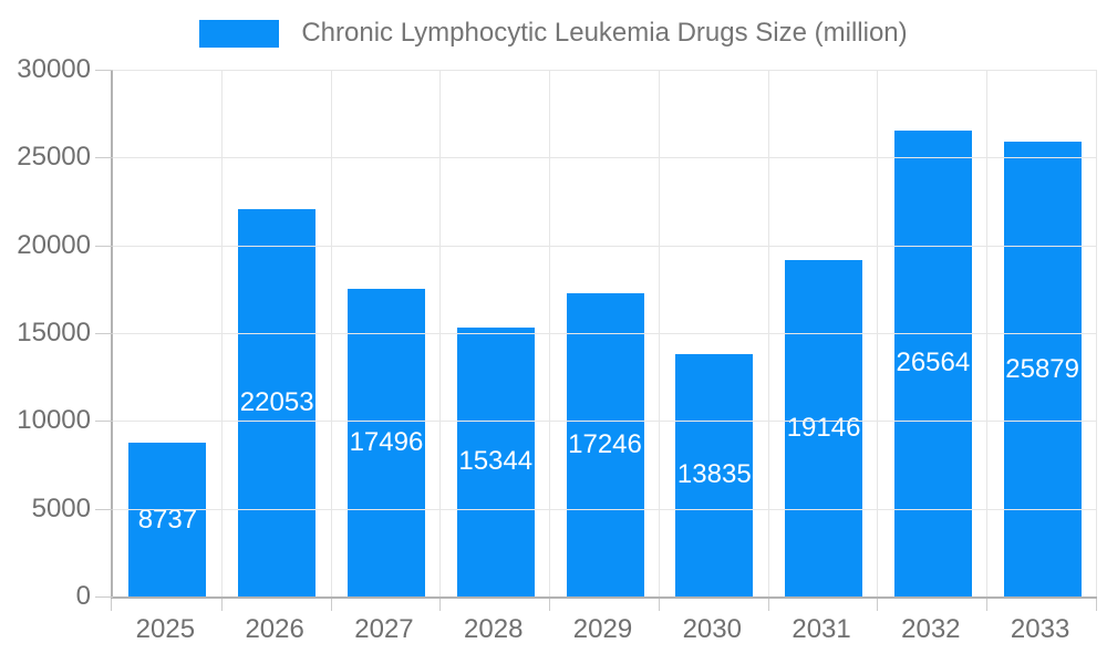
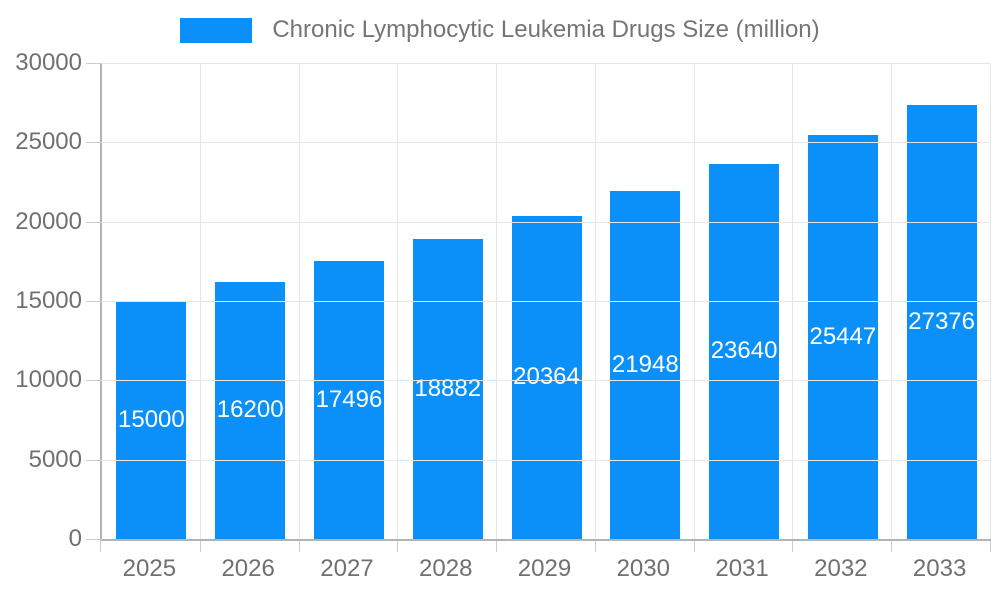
2025: 8737 -> 15000
2026: 22053 -> 16200
2028: 15344 -> 18882
2029: 17246 -> 20364
2030: 13835 -> 21948
2031: 19146 -> 23640
2032: 26564 -> 25447
2033: 25879 -> 27376
